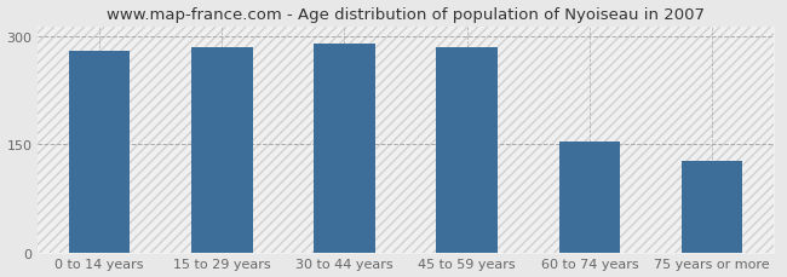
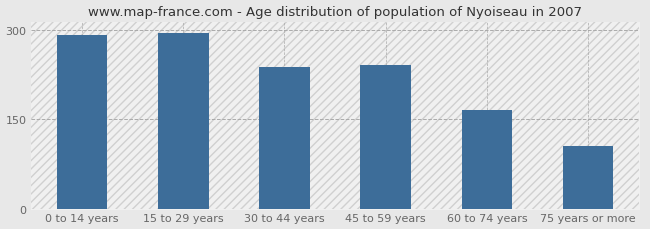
0 to 14 years: 281 -> 292
15 to 29 years: 286 -> 296
30 to 44 years: 290 -> 238
45 to 59 years: 285 -> 242
60 to 74 years: 155 -> 166
75 years or more: 127 -> 106
